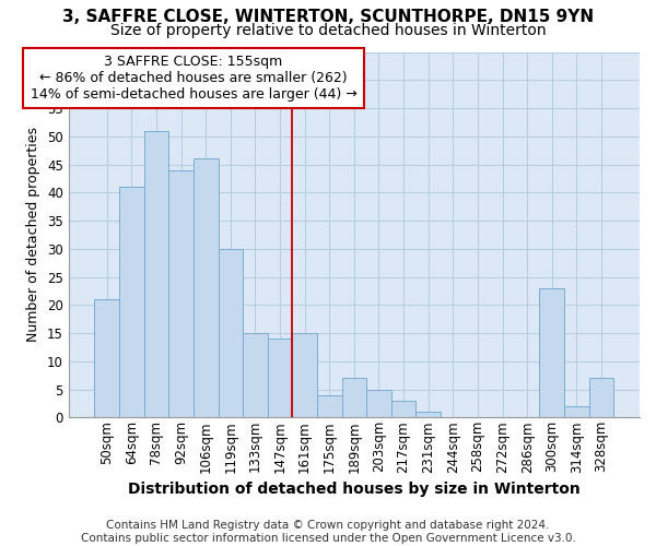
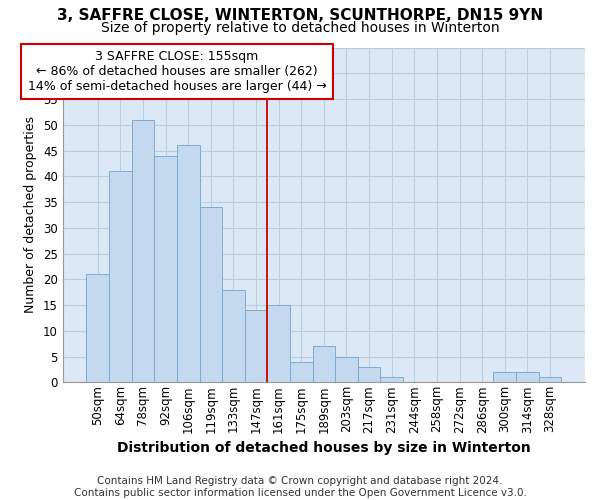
119sqm: 30 -> 34
133sqm: 15 -> 18
300sqm: 23 -> 2
328sqm: 7 -> 1
